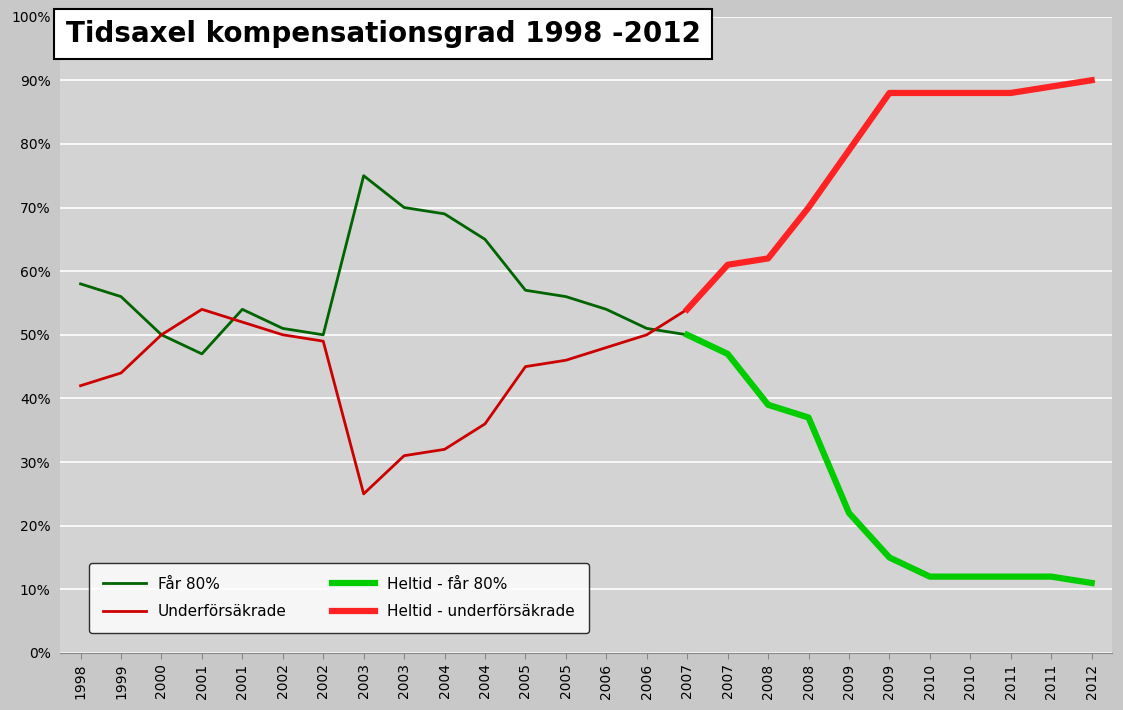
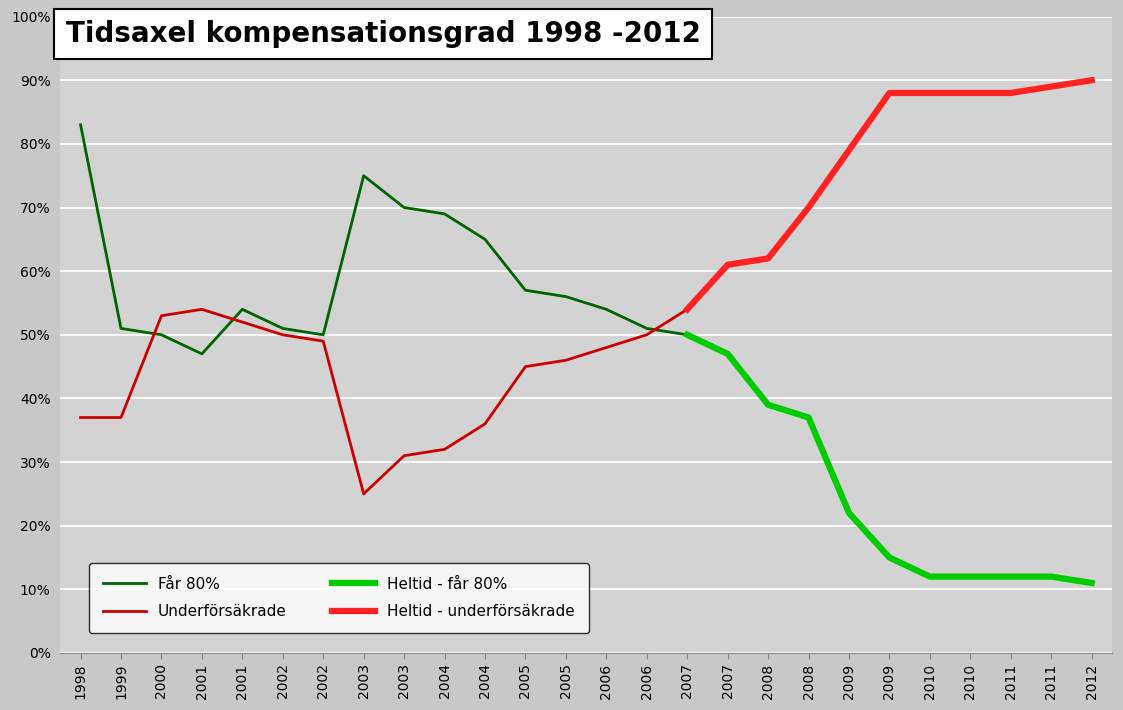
Får 80%/1998: 58% -> 83%
Underförsäkrade/1998: 42% -> 37%
Får 80%/1999: 56% -> 51%
Underförsäkrade/1999: 44% -> 37%
Underförsäkrade/2000: 50% -> 53%
